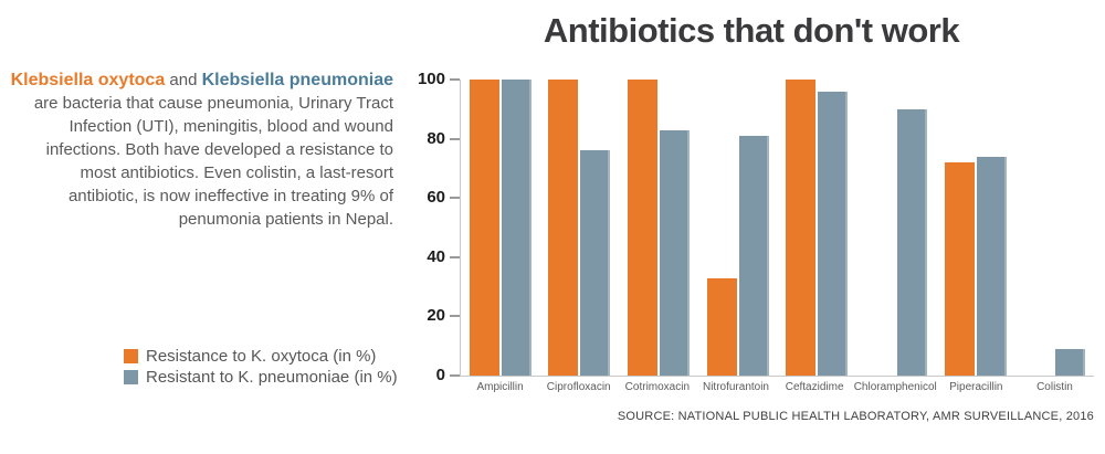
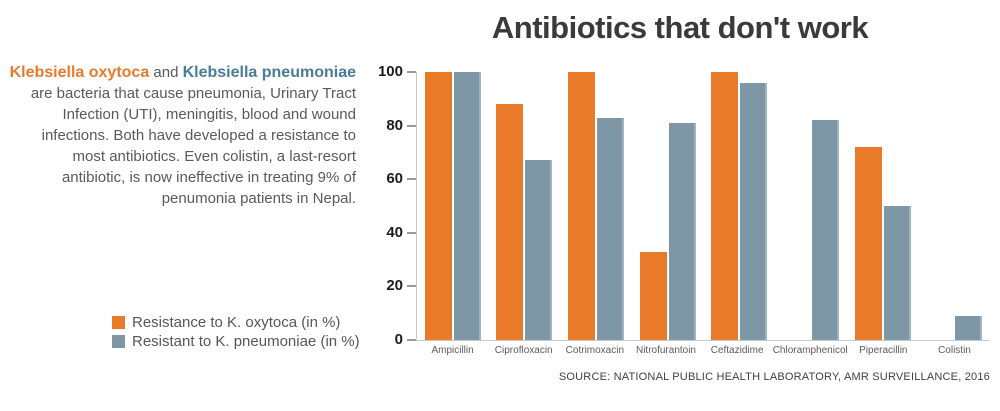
Resistance to K. oxytoca (in %)/Ciprofloxacin: 100 -> 88
Resistant to K. pneumoniae (in %)/Ciprofloxacin: 76 -> 67
Resistant to K. pneumoniae (in %)/Chloramphenicol: 90 -> 82
Resistant to K. pneumoniae (in %)/Piperacillin: 74 -> 50
